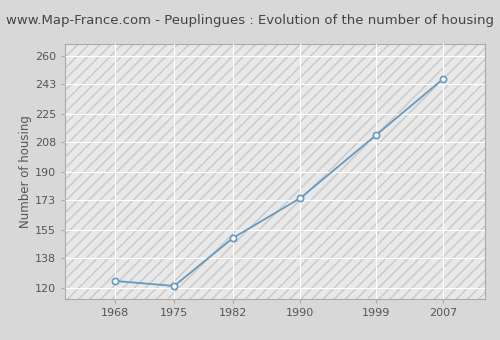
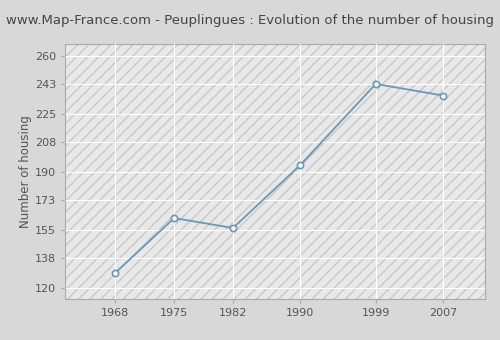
1968: 124 -> 129
1975: 121 -> 162
1982: 150 -> 156
1990: 174 -> 194
1999: 212 -> 243
2007: 246 -> 236
